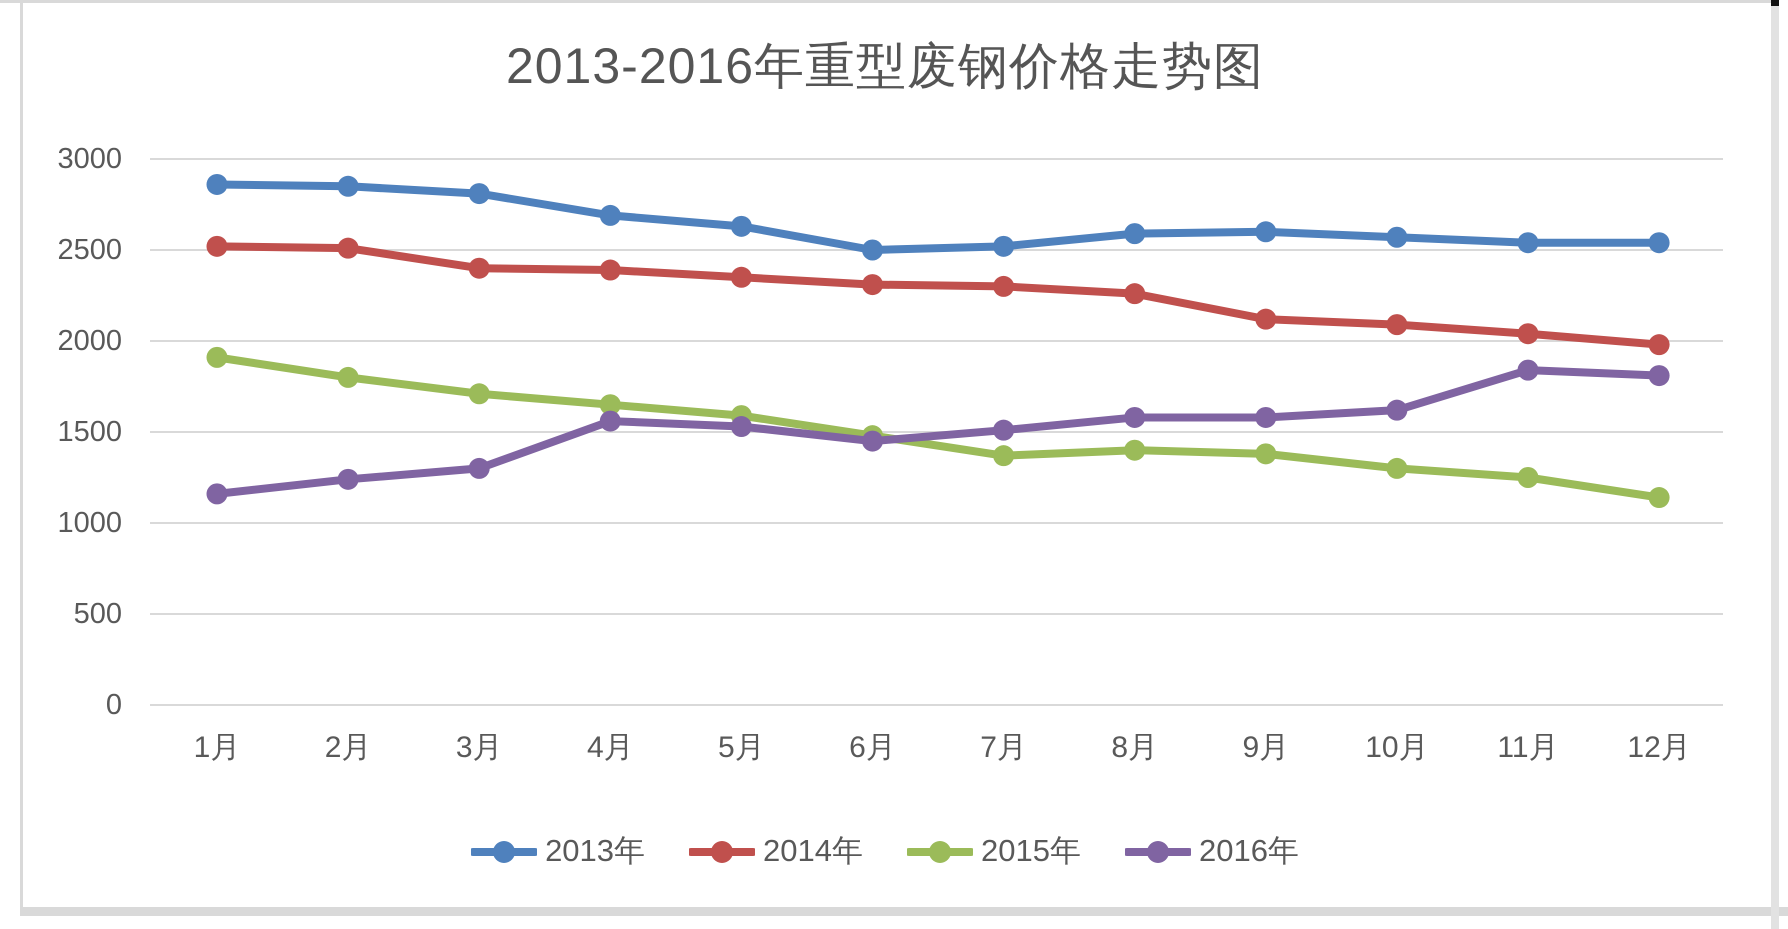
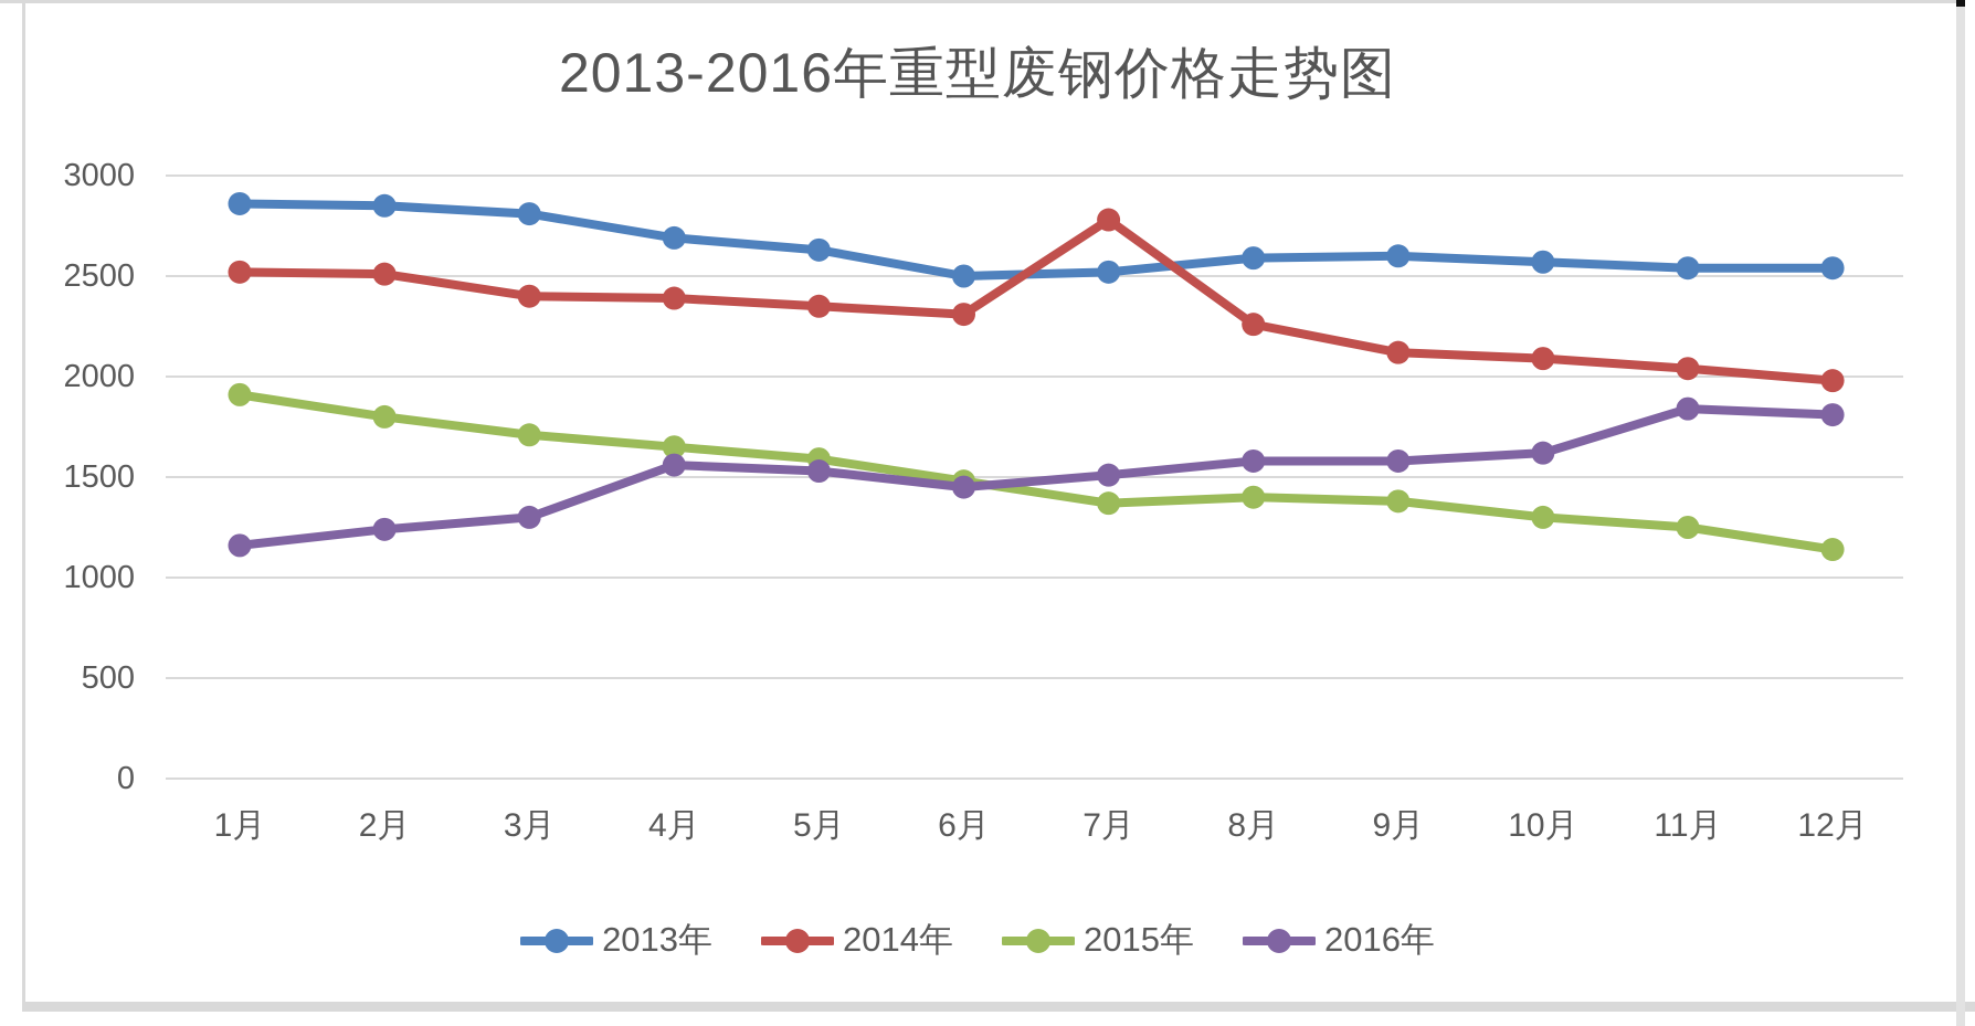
2014年/7月: 2300 -> 2780
